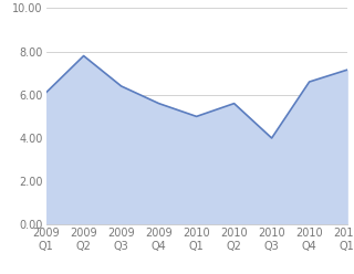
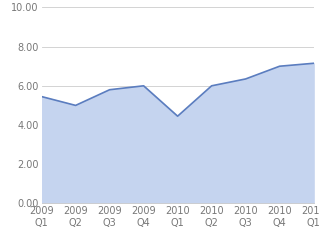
2009 Q1: 6.1 -> 5.5
2009 Q2: 7.8 -> 5.0
2009 Q3: 6.4 -> 5.8
2009 Q4: 5.6 -> 6.0
2010 Q1: 5.0 -> 4.5
2010 Q2: 5.6 -> 6.0
2010 Q3: 4.0 -> 6.3
2010 Q4: 6.6 -> 7.0
